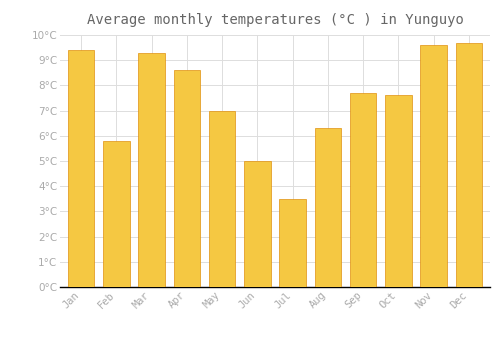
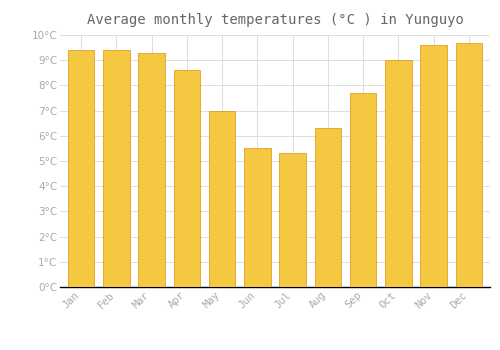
Feb: 5.8°C -> 9.4°C
Jun: 5.0°C -> 5.5°C
Jul: 3.5°C -> 5.3°C
Oct: 7.6°C -> 9.0°C
